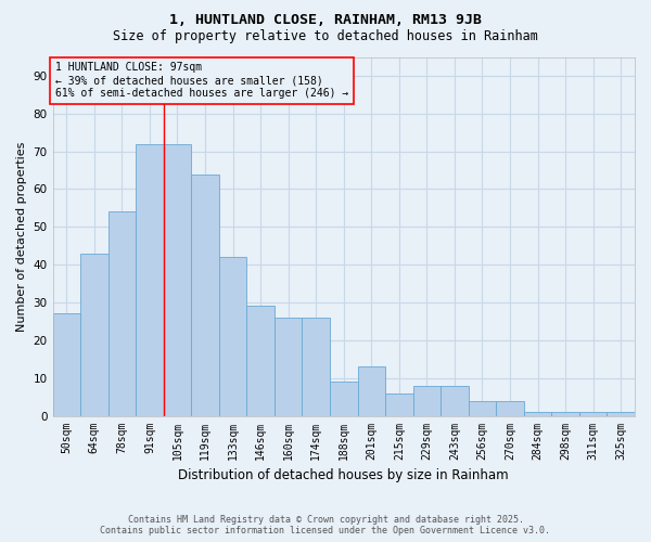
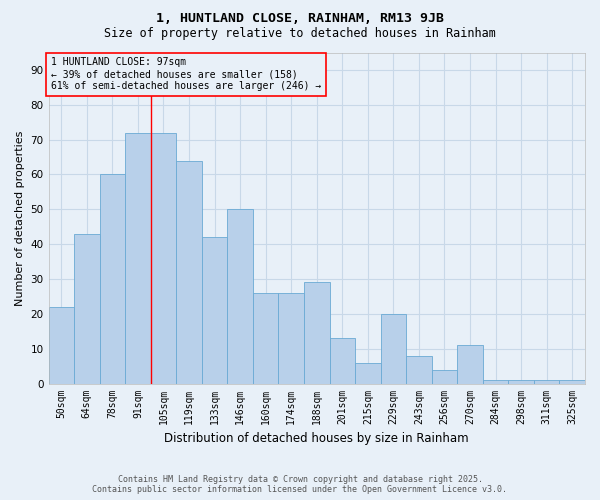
50sqm: 27 -> 22
78sqm: 54 -> 60
146sqm: 29 -> 50
188sqm: 9 -> 29
229sqm: 8 -> 20
270sqm: 4 -> 11
